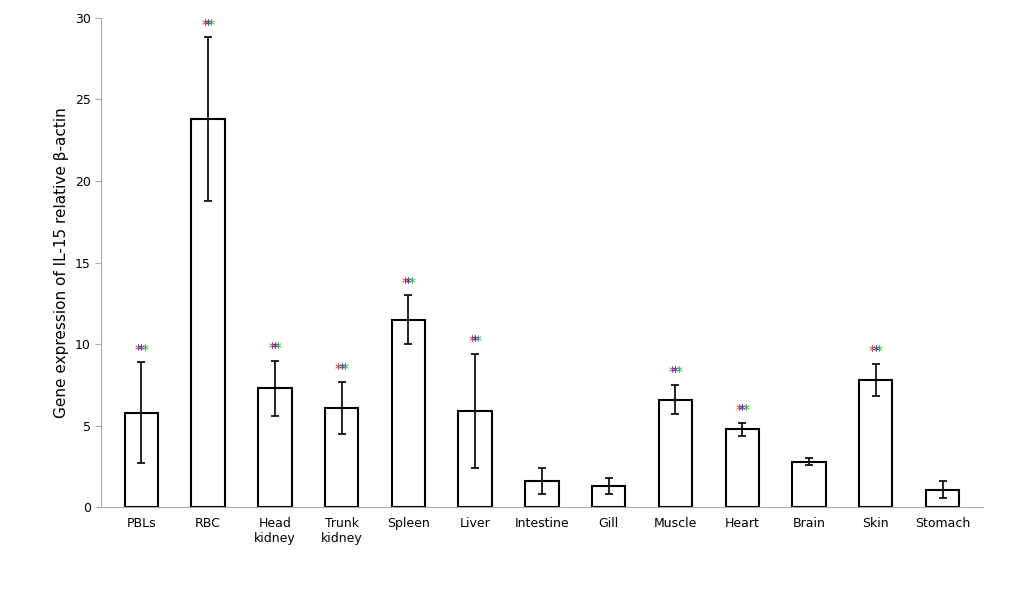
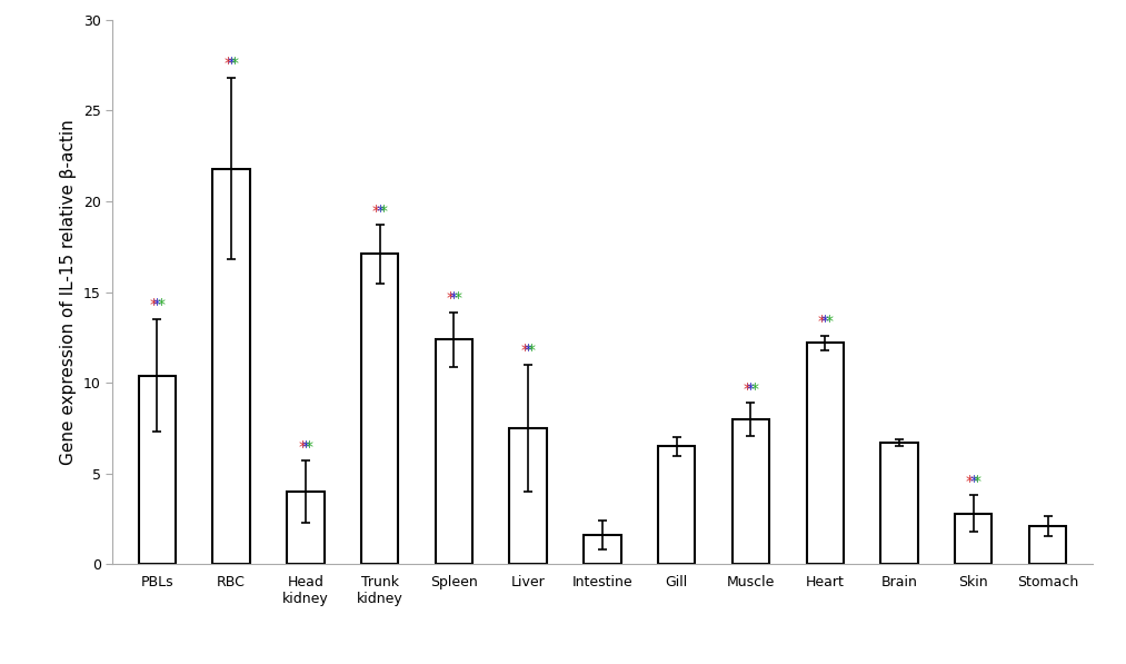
PBLs: 5.8 -> 10.4
RBC: 23.8 -> 21.8
Head kidney: 7.3 -> 4.0
Trunk kidney: 6.1 -> 17.1
Spleen: 11.5 -> 12.4
Liver: 5.9 -> 7.5
Gill: 1.3 -> 6.5
Muscle: 6.6 -> 8.0
Heart: 4.8 -> 12.2
Brain: 2.8 -> 6.7
Skin: 7.8 -> 2.8
Stomach: 1.1 -> 2.1
